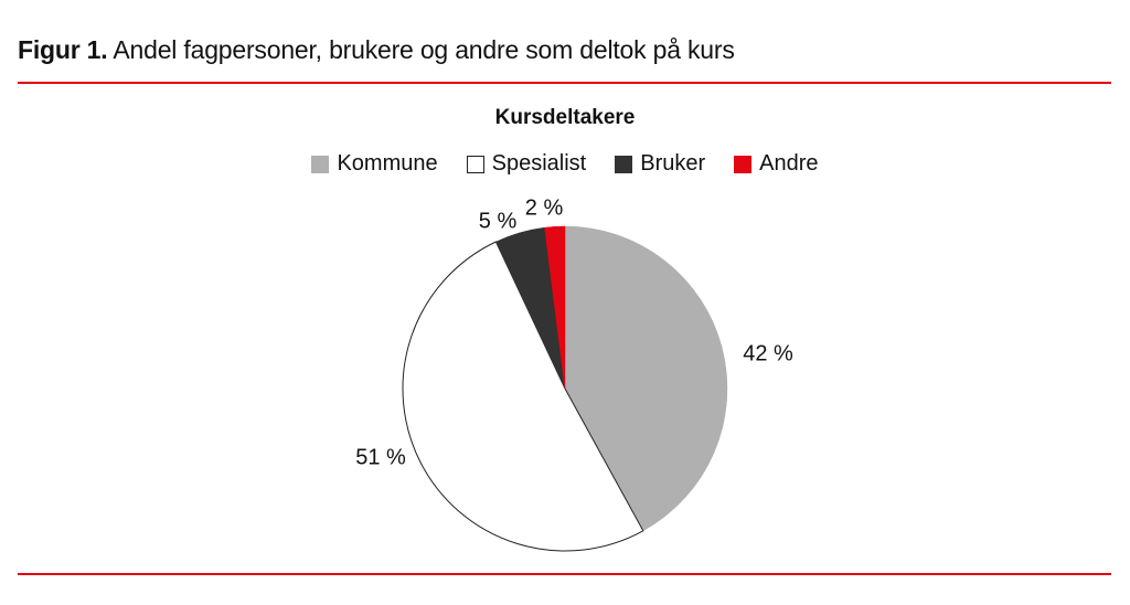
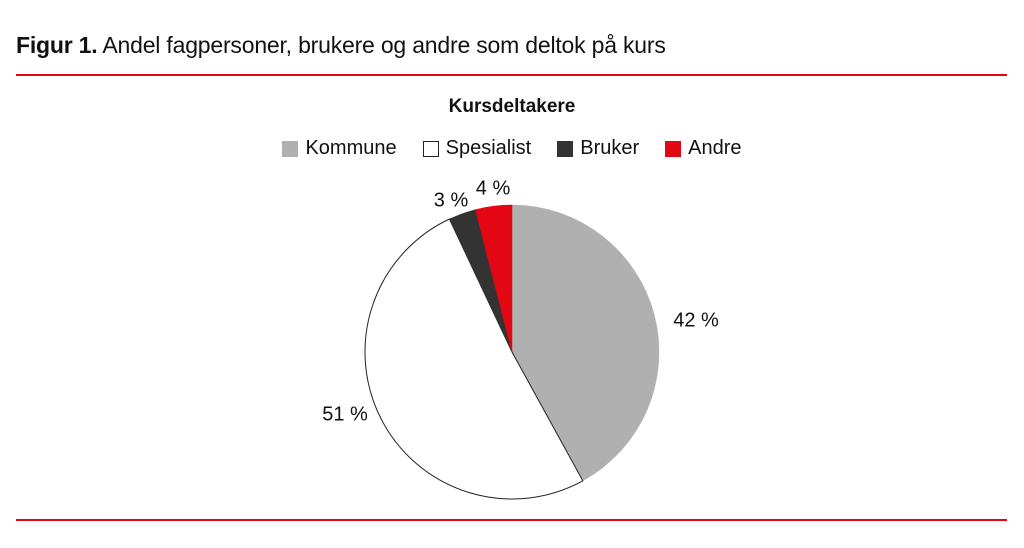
Bruker: 5 -> 3
Andre: 2 -> 4
